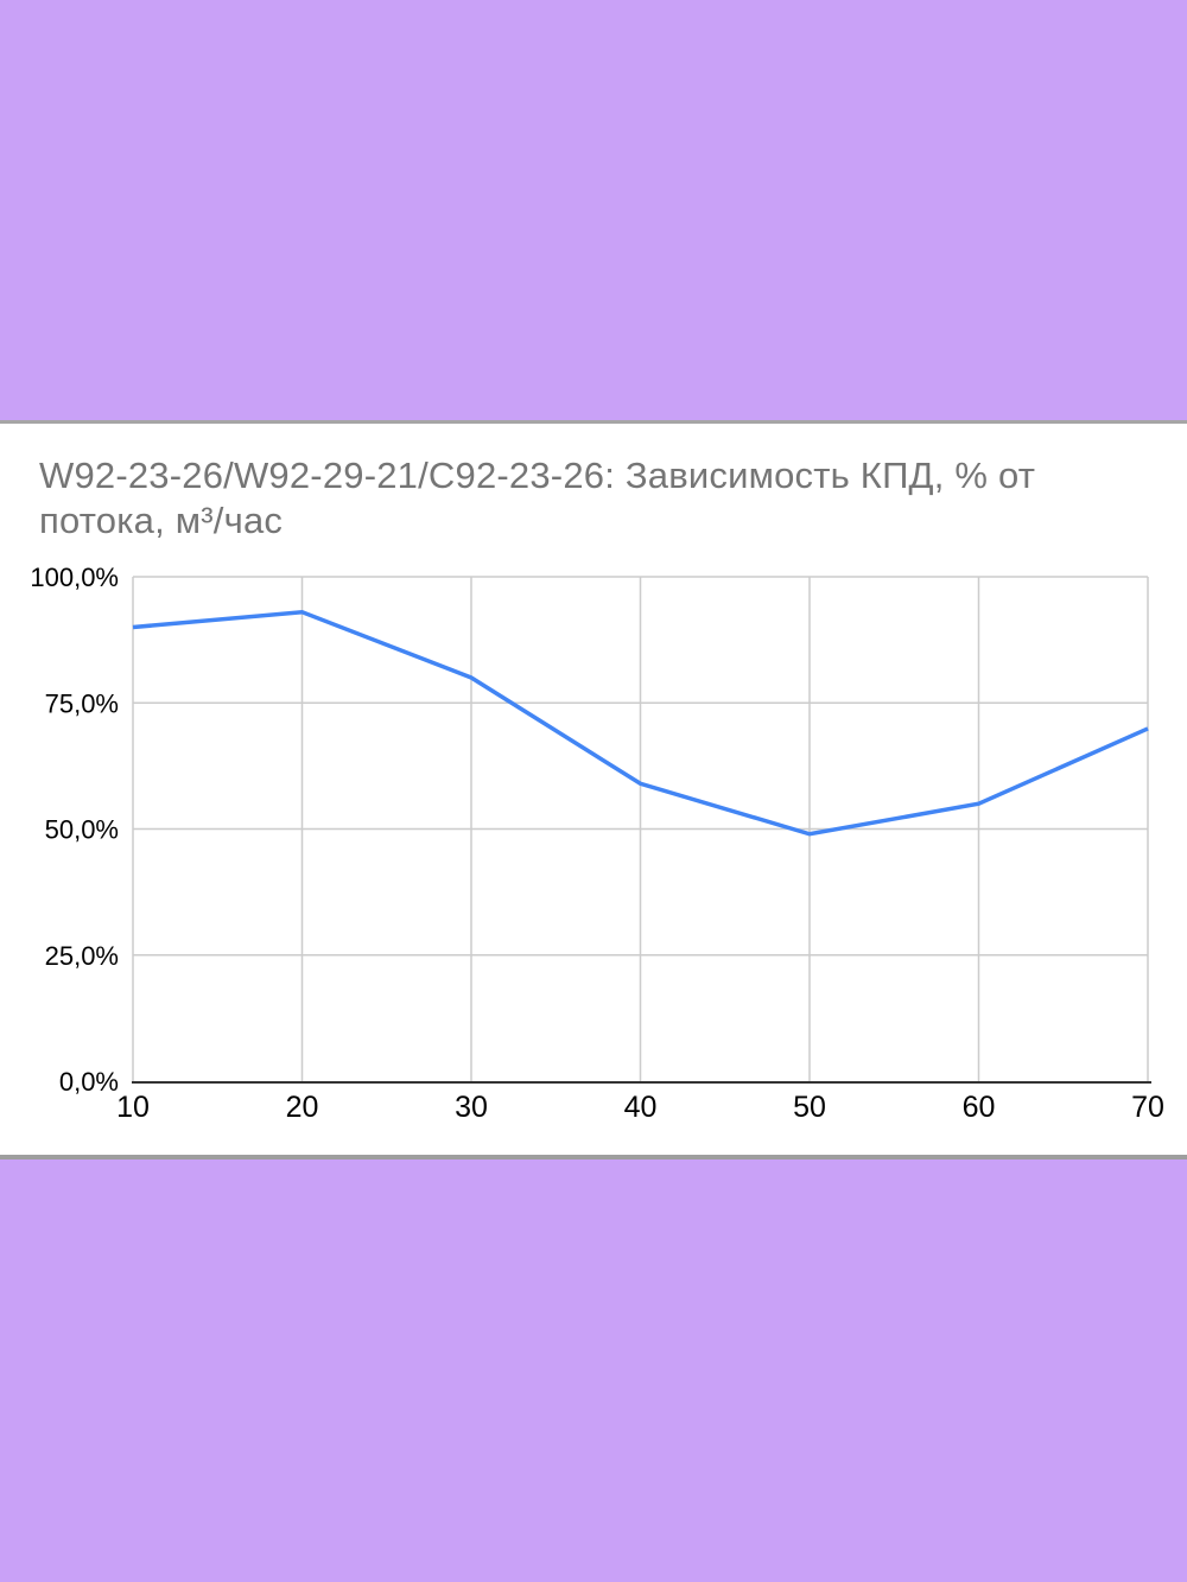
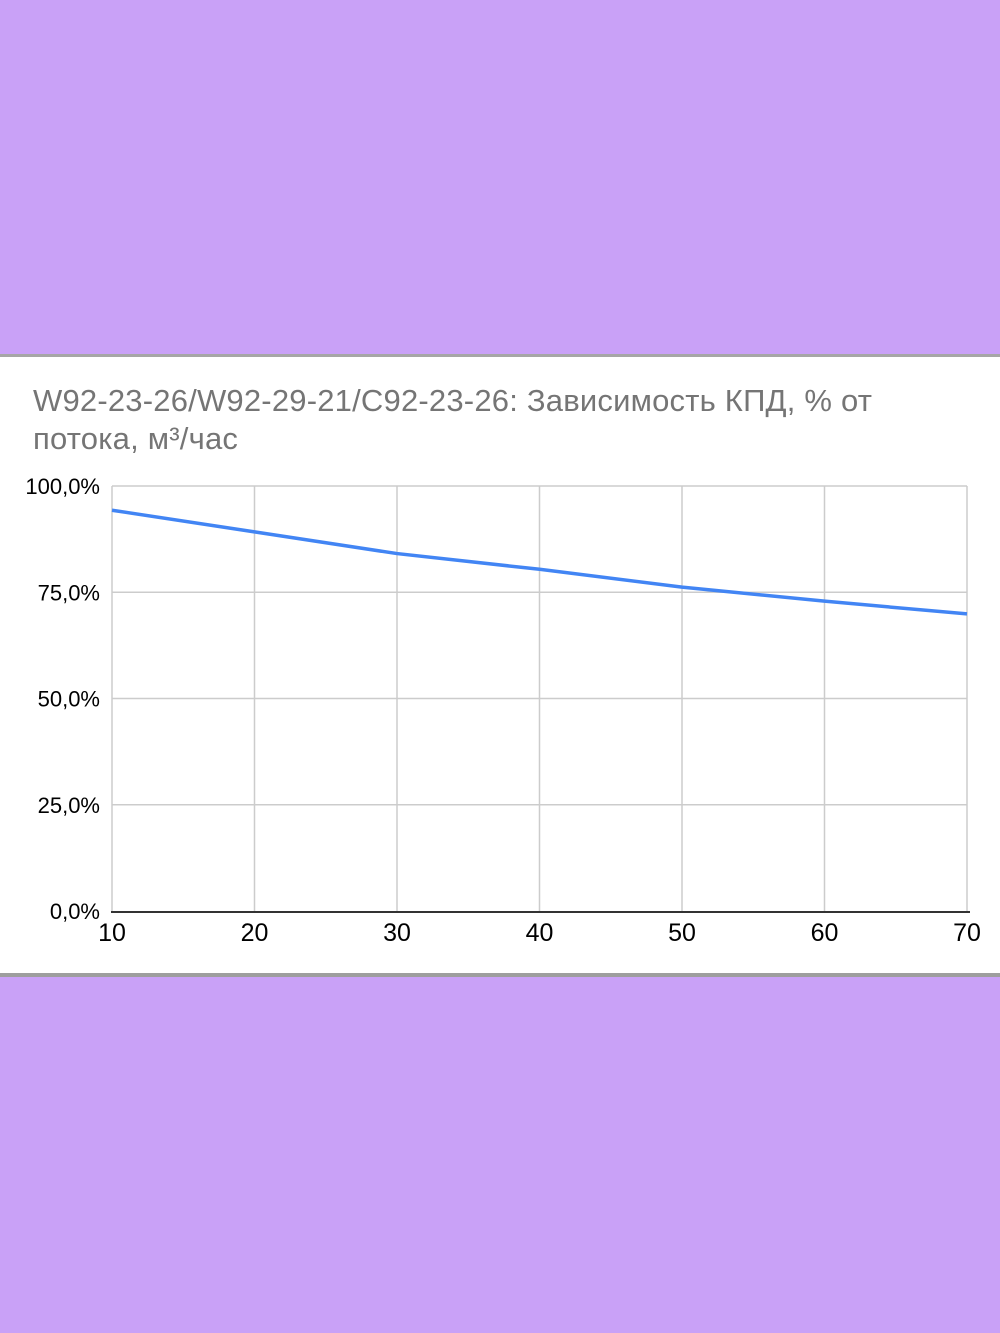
10: 90% -> 94%
20: 93% -> 89%
30: 80% -> 84%
40: 59% -> 80%
50: 49% -> 76%
60: 55% -> 73%
